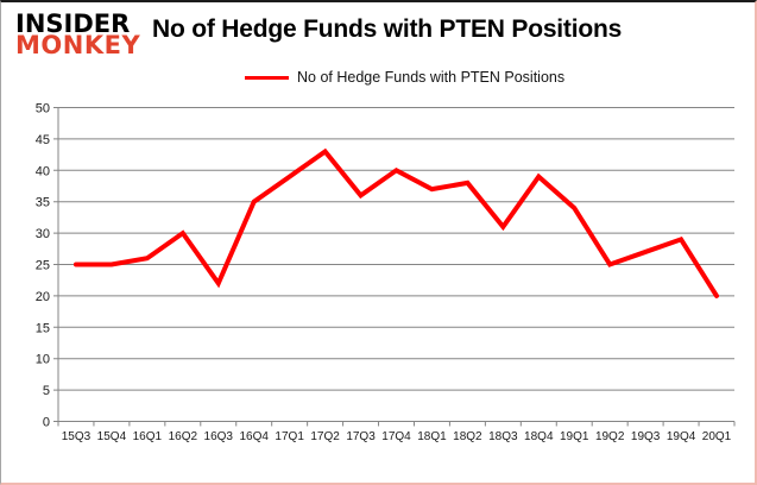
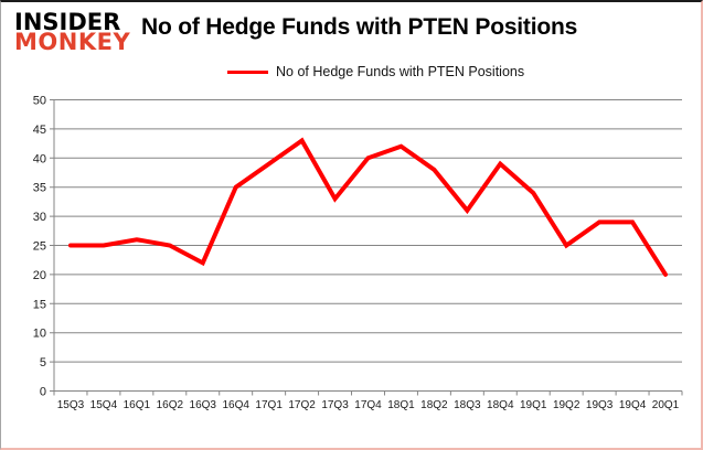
16Q2: 30 -> 25
17Q3: 36 -> 33
18Q1: 37 -> 42
19Q3: 27 -> 29
